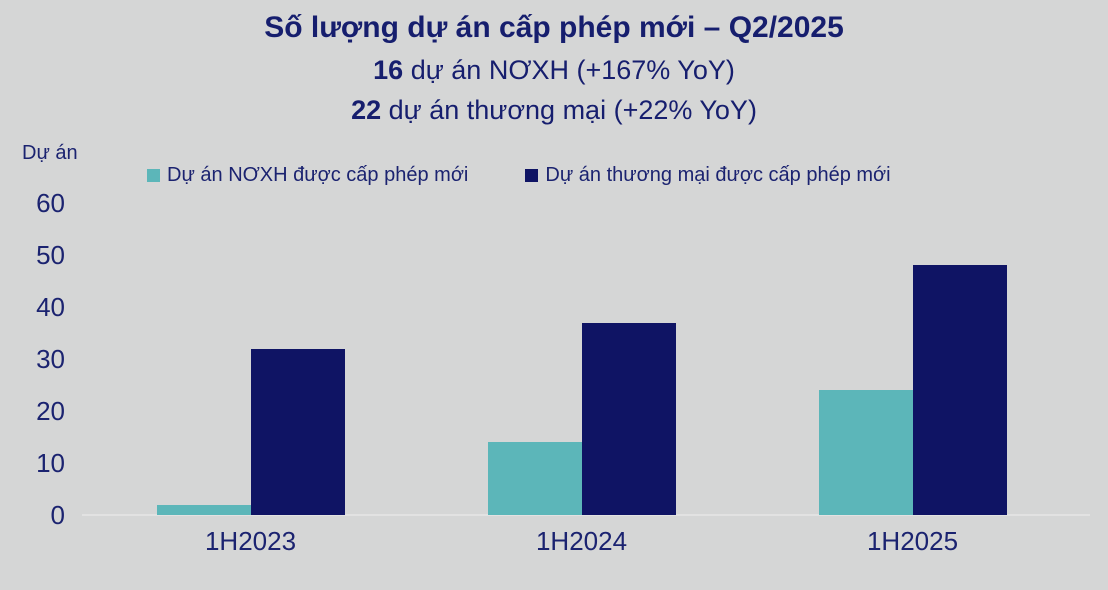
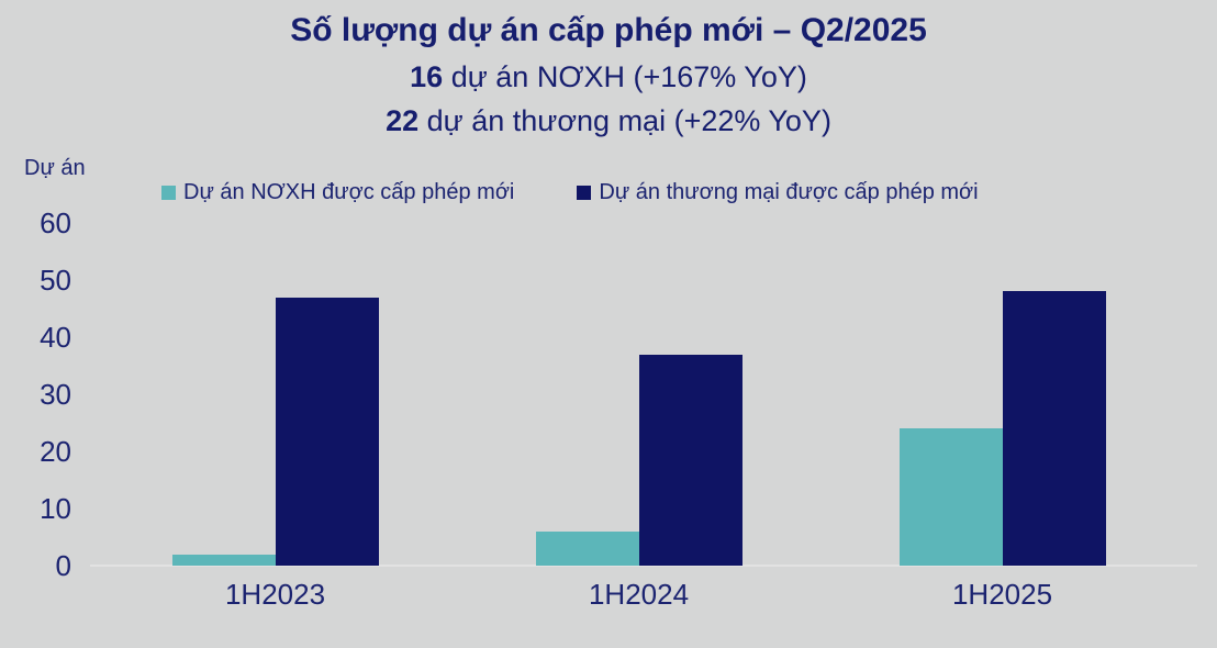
Dự án thương mại được cấp phép mới/1H2023: 32 -> 47
Dự án NƠXH được cấp phép mới/1H2024: 14 -> 6
